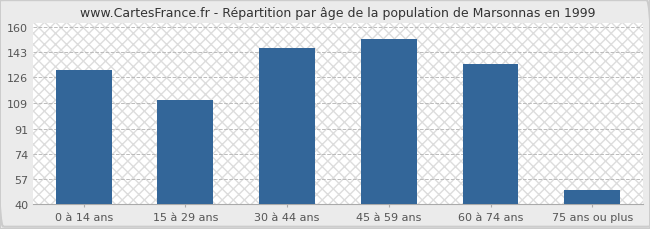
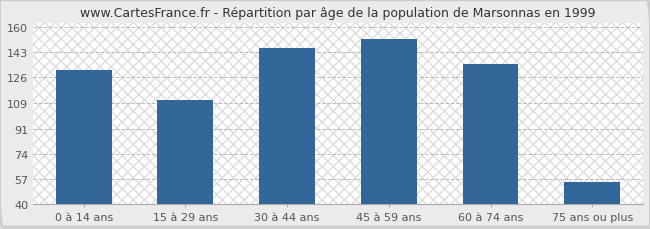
75 ans ou plus: 50 -> 55
